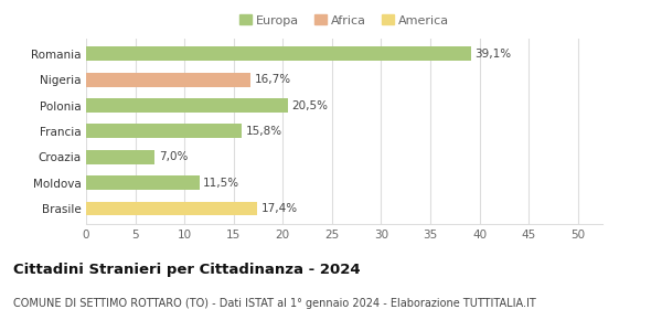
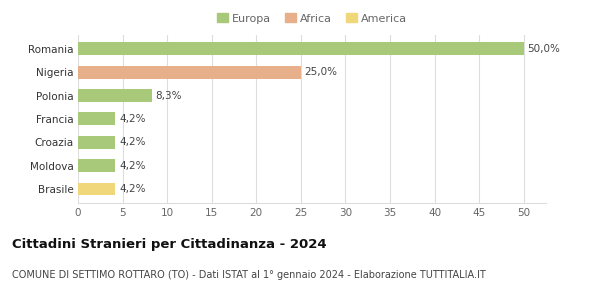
Romania: 39,1% -> 50,0%
Nigeria: 16,7% -> 25,0%
Polonia: 20,5% -> 8,3%
Francia: 15,8% -> 4,2%
Croazia: 7,0% -> 4,2%
Moldova: 11,5% -> 4,2%
Brasile: 17,4% -> 4,2%
